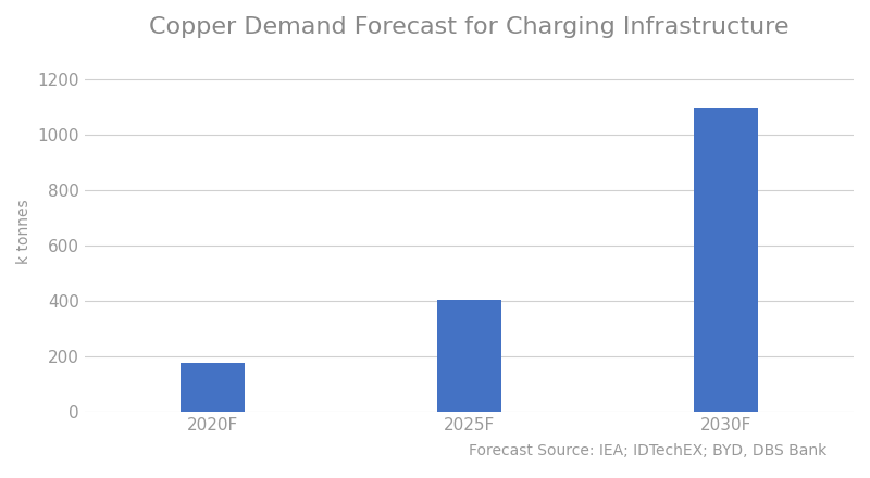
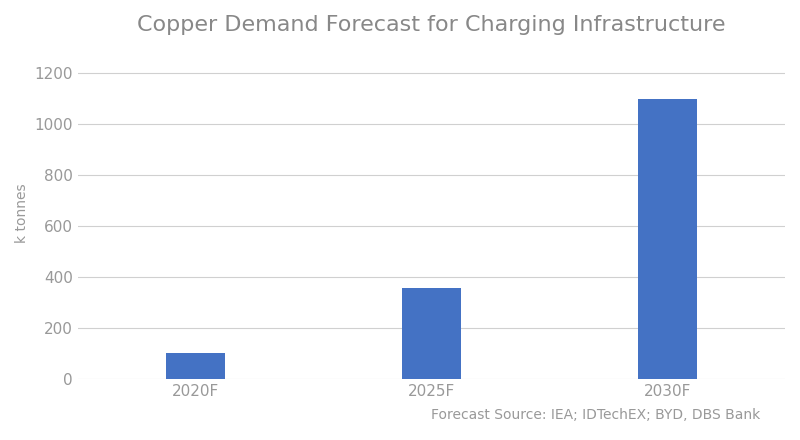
2020F: 175 -> 100
2025F: 405 -> 355
